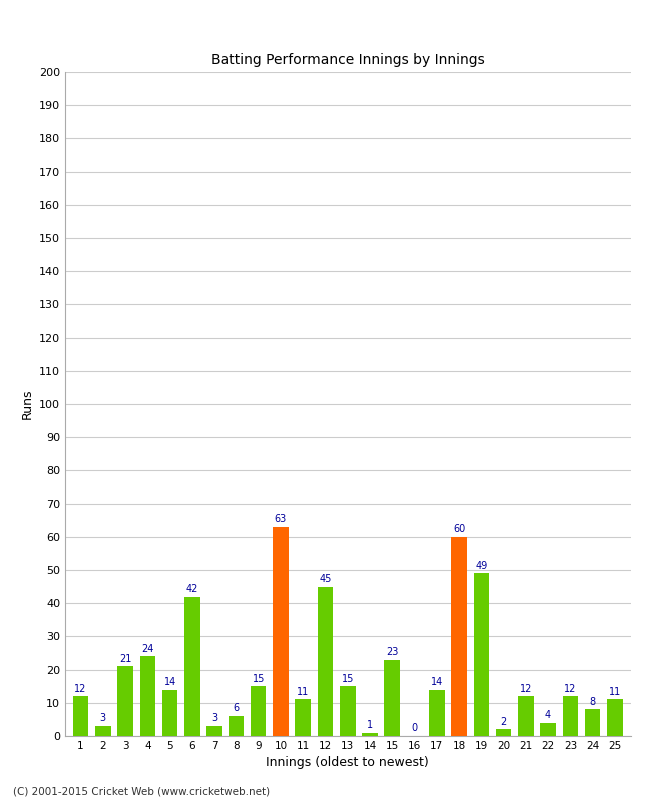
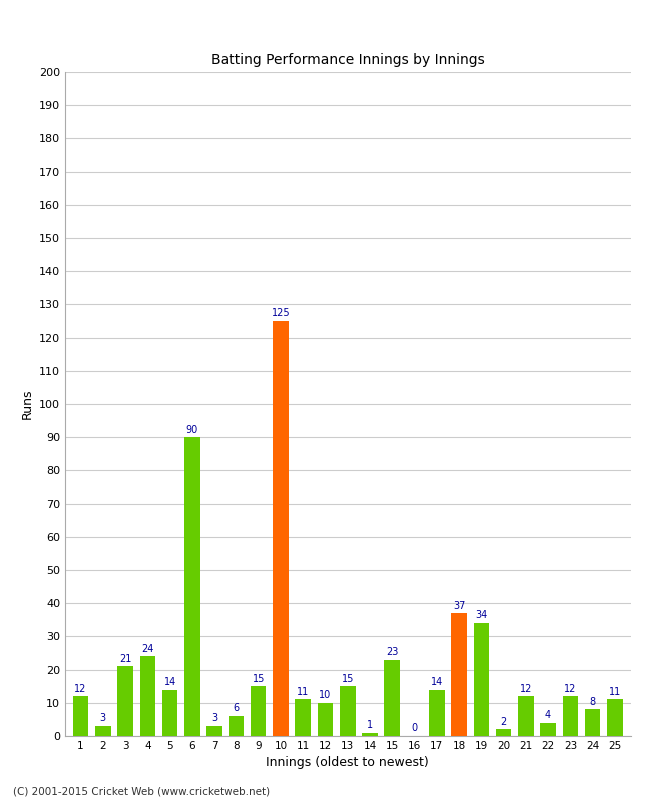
6: 42 -> 90
10: 63 -> 125
12: 45 -> 10
18: 60 -> 37
19: 49 -> 34
